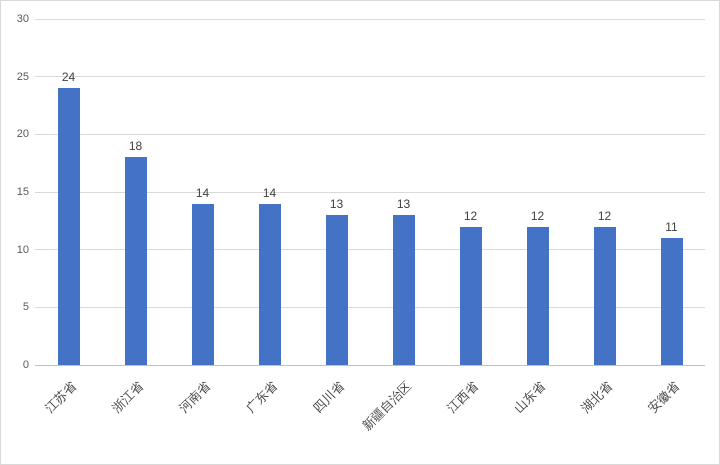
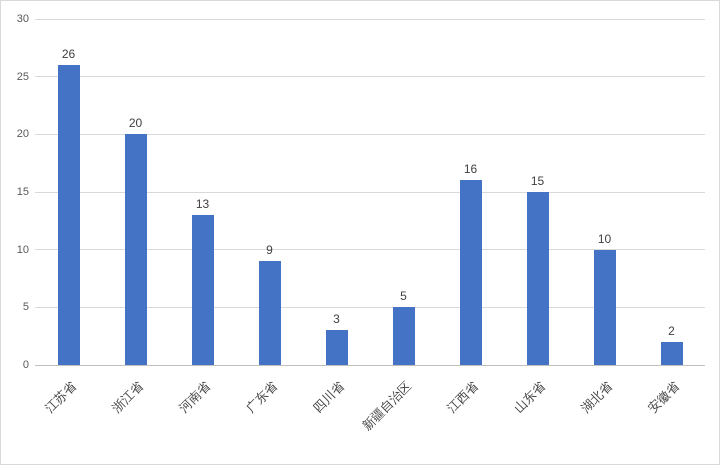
江苏省: 24 -> 26
浙江省: 18 -> 20
河南省: 14 -> 13
广东省: 14 -> 9
四川省: 13 -> 3
新疆自治区: 13 -> 5
江西省: 12 -> 16
山东省: 12 -> 15
湖北省: 12 -> 10
安徽省: 11 -> 2
